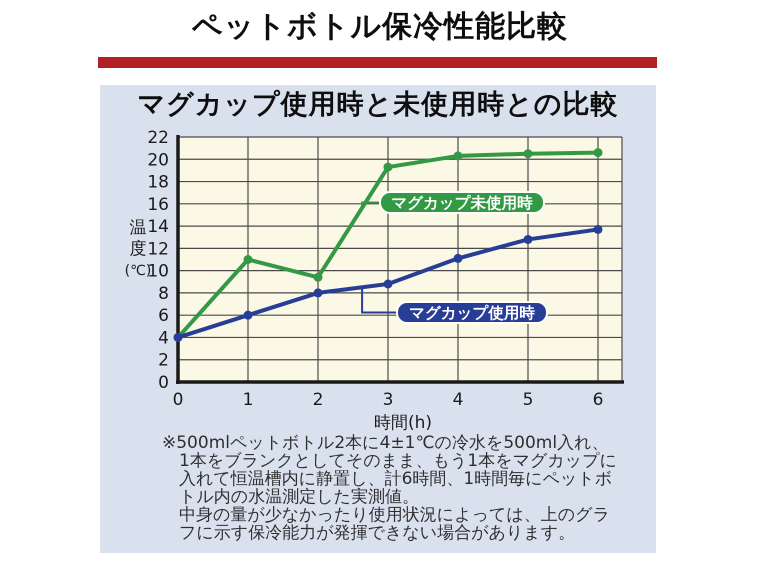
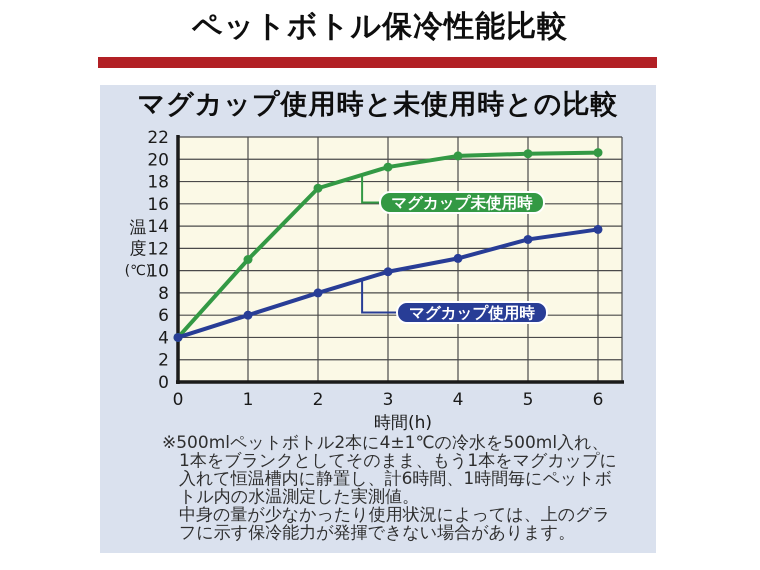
マグカップ未使用時/2: 9.4 -> 17.4
マグカップ使用時/3: 8.8 -> 9.9
